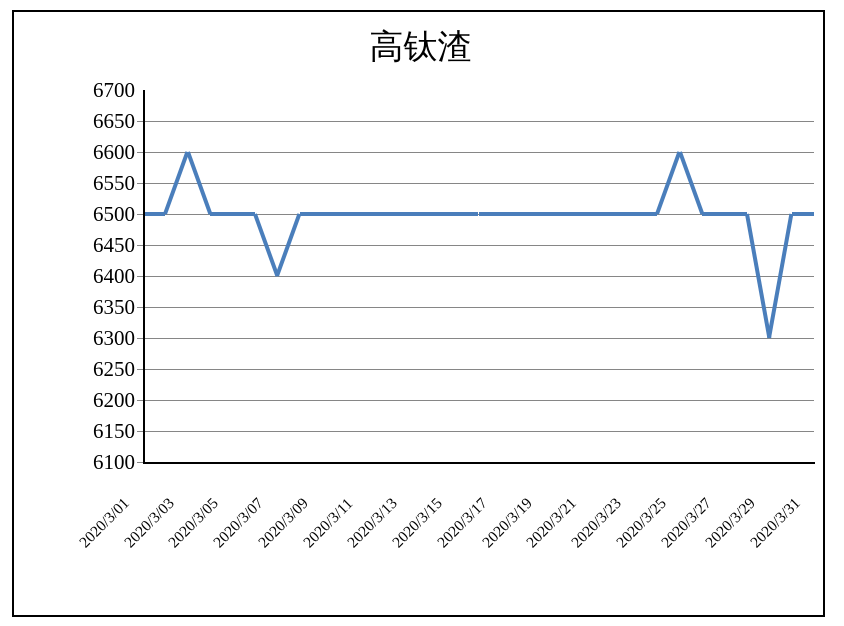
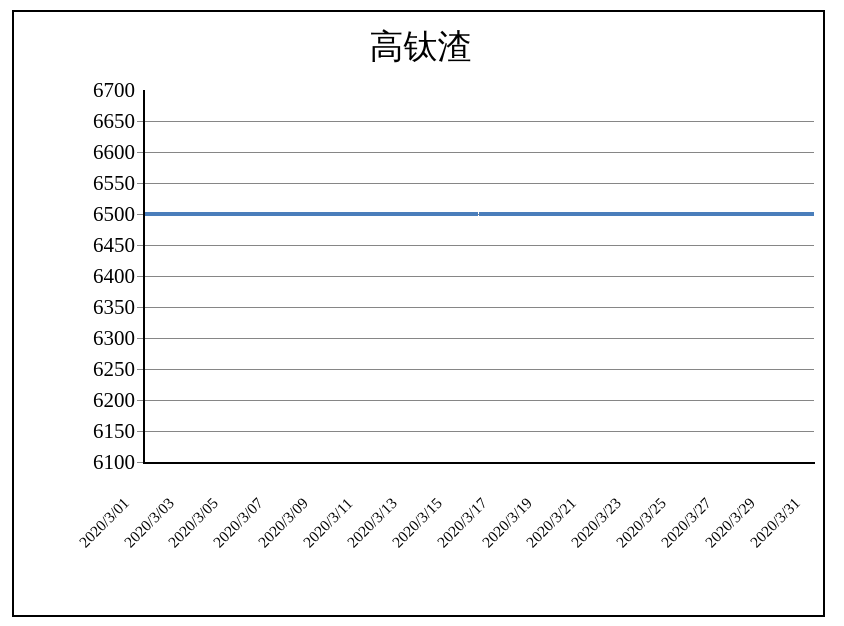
2020/3/03: 6600 -> 6500
2020/3/07: 6400 -> 6500
2020/3/25: 6600 -> 6500
2020/3/29: 6300 -> 6500
